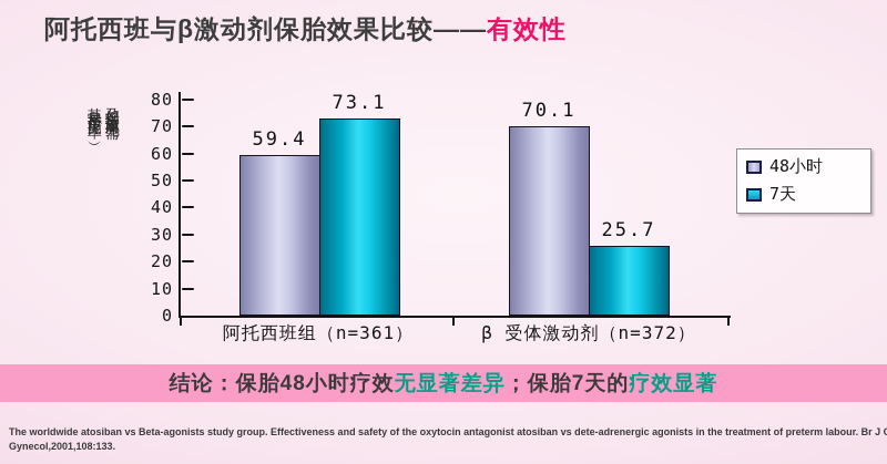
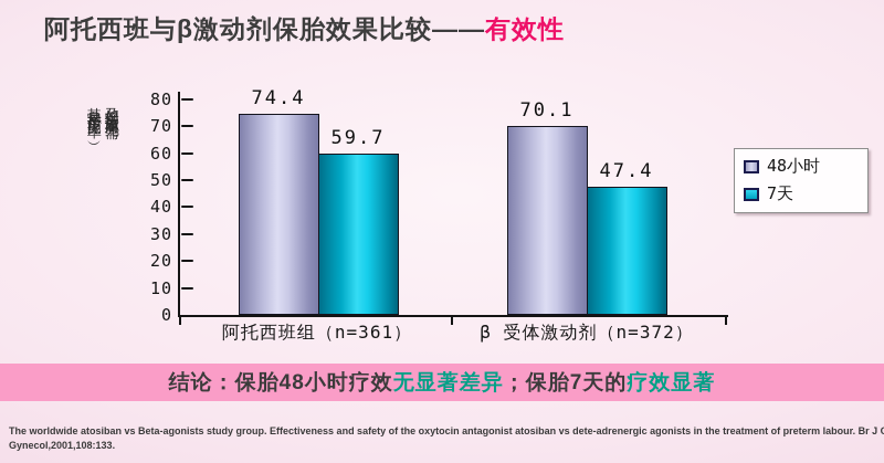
48小时/阿托西班组（n=361）: 59.4 -> 74.4
7天/阿托西班组（n=361）: 73.1 -> 59.7
7天/β 受体激动剂（n=372）: 25.7 -> 47.4
